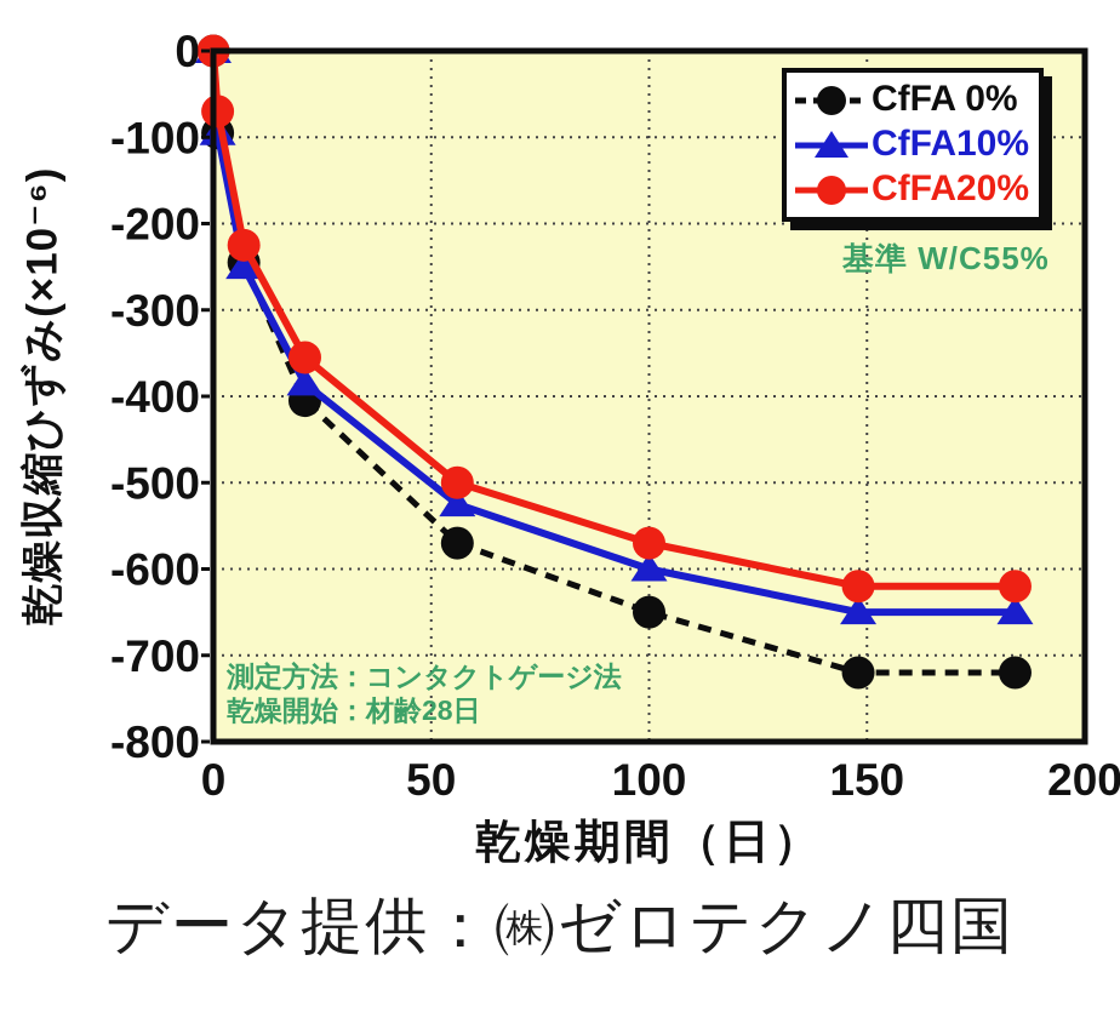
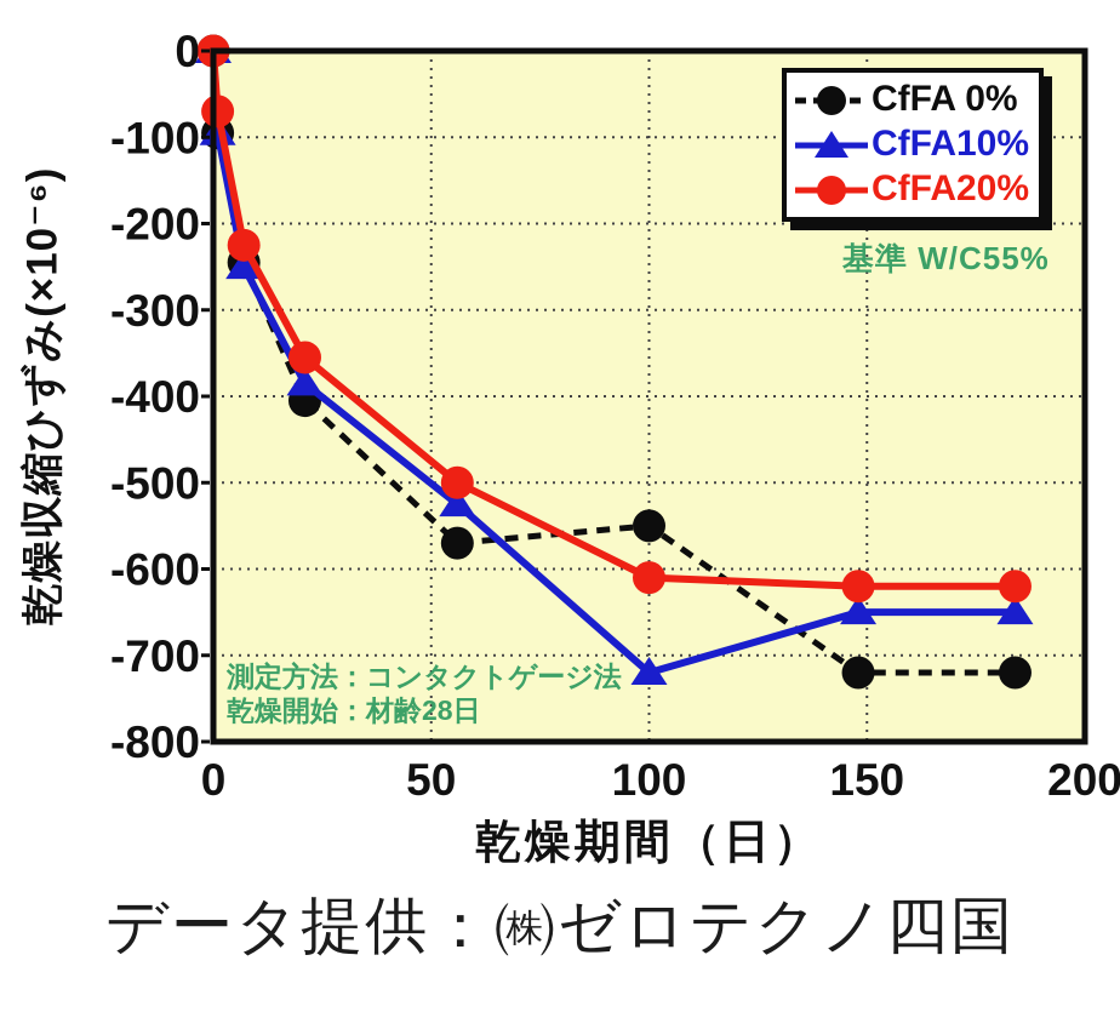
CfFA 0%/100: -650 -> -550
CfFA10%/100: -600 -> -720
CfFA20%/100: -570 -> -610
